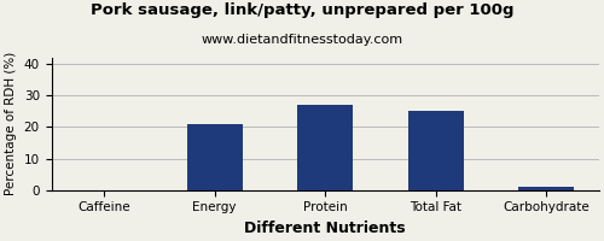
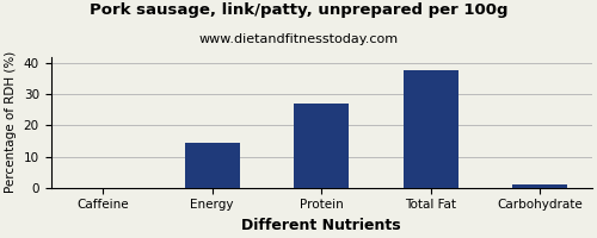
Energy: 21.0 -> 14.5
Total Fat: 25.0 -> 38.0
